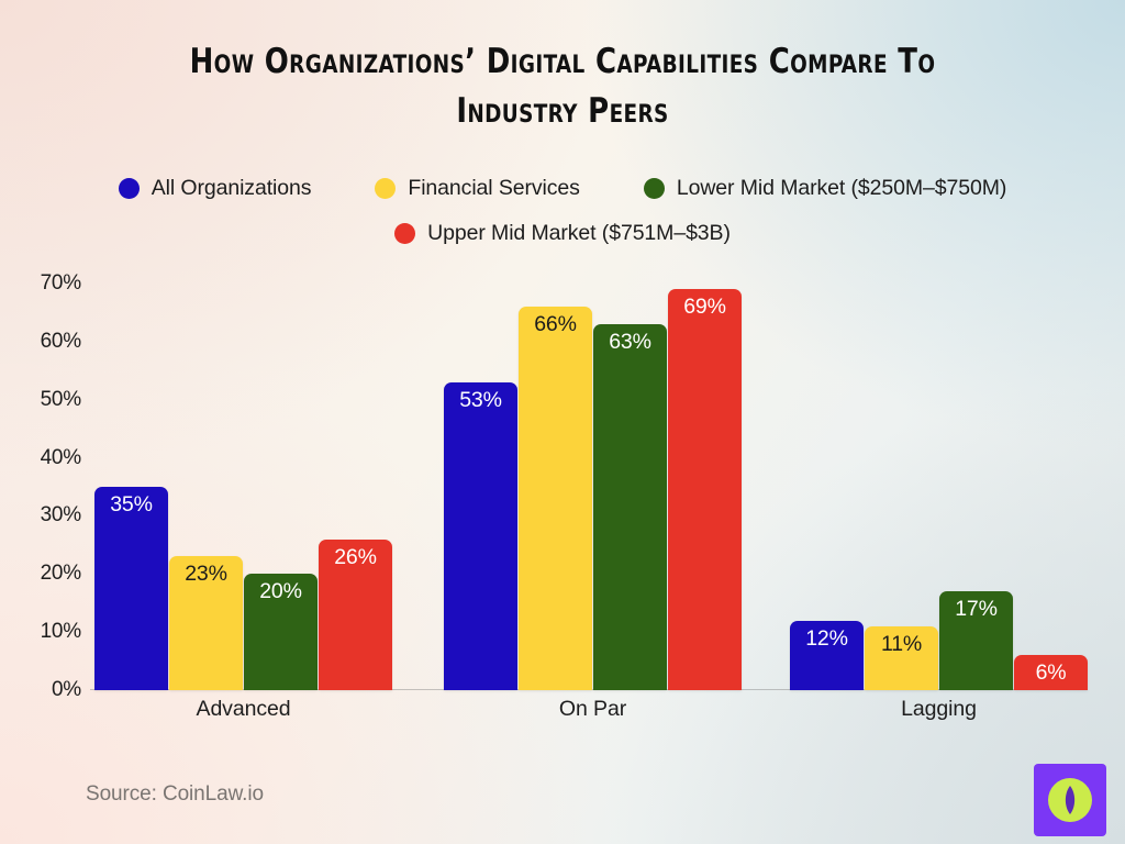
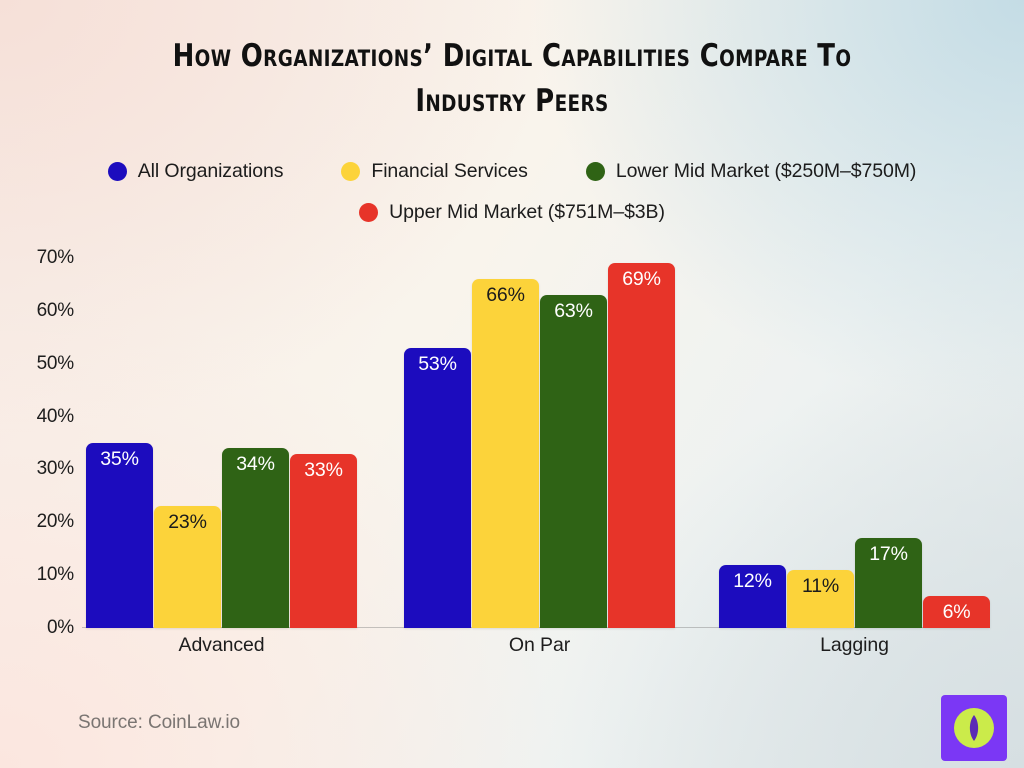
Lower Mid Market ($250M–$750M)/Advanced: 20% -> 34%
Upper Mid Market ($751M–$3B)/Advanced: 26% -> 33%
